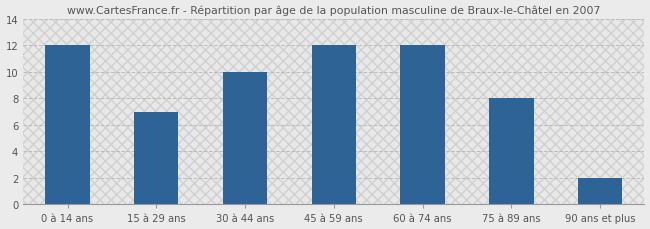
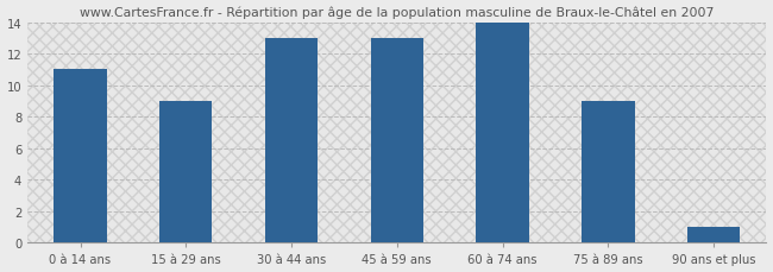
0 à 14 ans: 12 -> 11
15 à 29 ans: 7 -> 9
30 à 44 ans: 10 -> 13
45 à 59 ans: 12 -> 13
60 à 74 ans: 12 -> 14
75 à 89 ans: 8 -> 9
90 ans et plus: 2 -> 1
